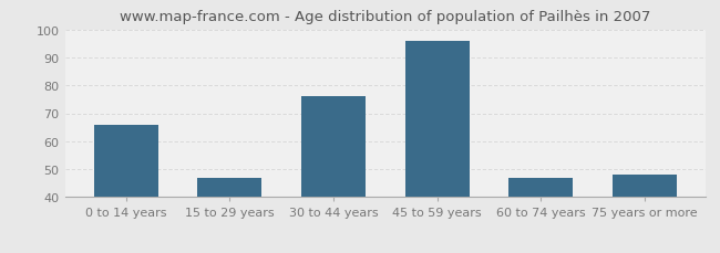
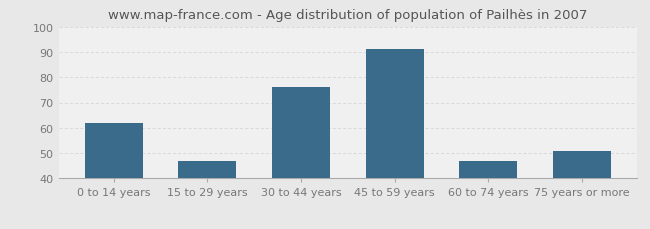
0 to 14 years: 66 -> 62
45 to 59 years: 96 -> 91
75 years or more: 48 -> 51
